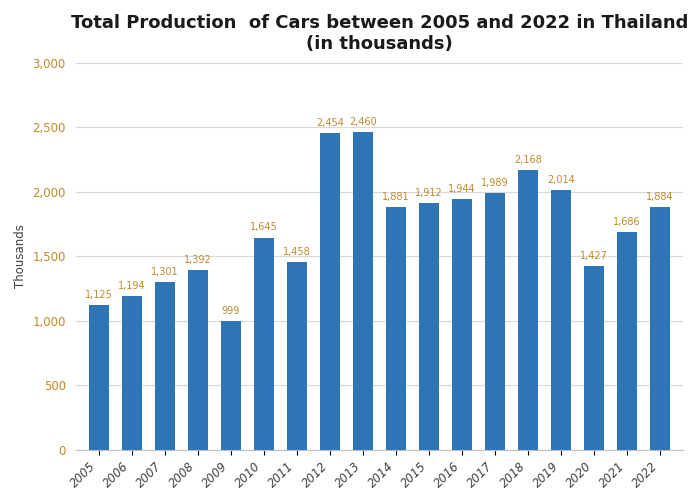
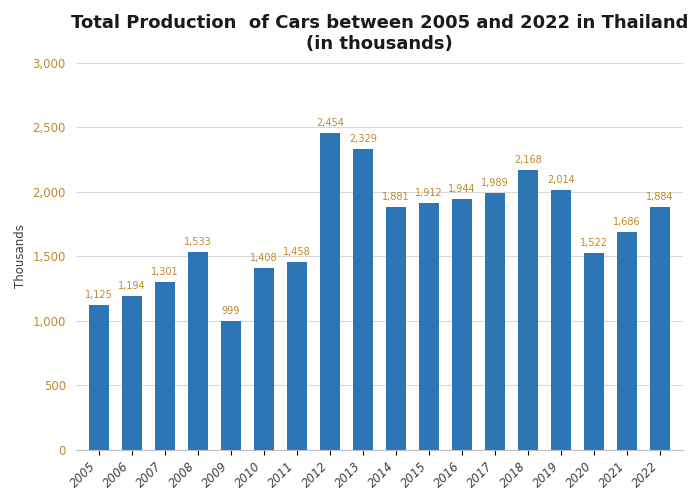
2008: 1,392 -> 1,533
2010: 1,645 -> 1,408
2013: 2,460 -> 2,329
2020: 1,427 -> 1,522
